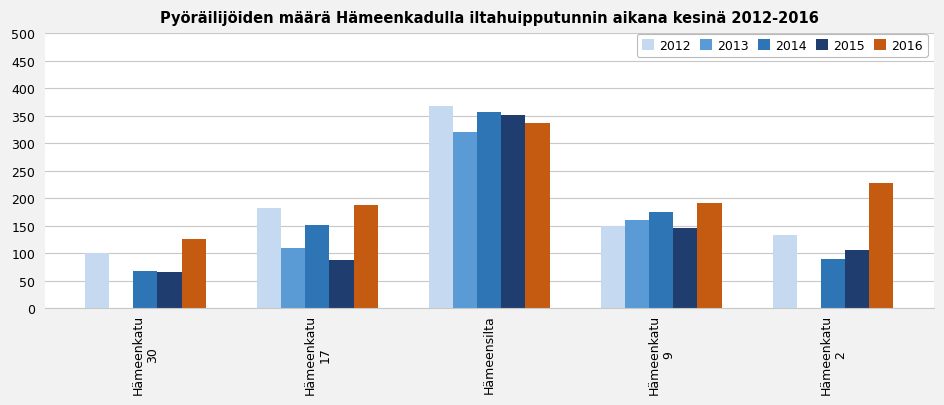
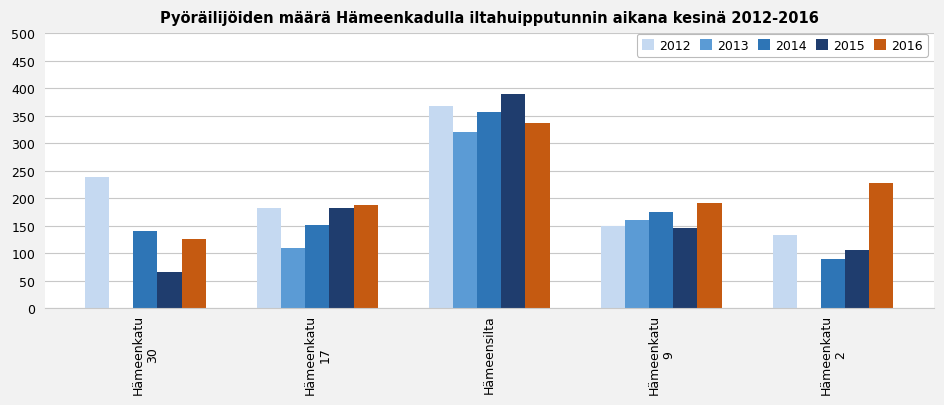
2012/Hämeenkatu 30: 100 -> 238
2014/Hämeenkatu 30: 68 -> 140
2015/Hämeenkatu 17: 87 -> 182
2015/Hämeensilta: 351 -> 390
